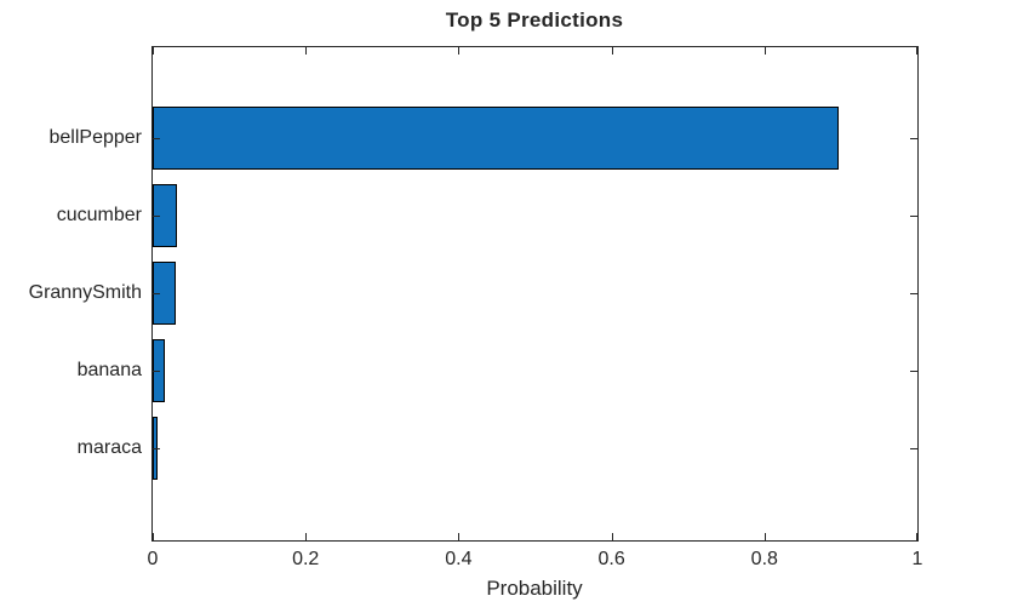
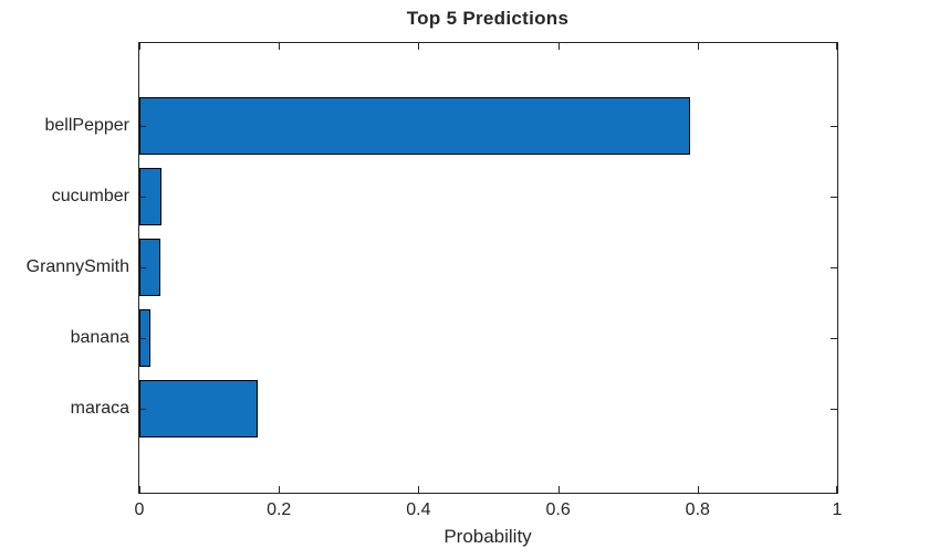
bellPepper: 0.90 -> 0.79
maraca: 0.01 -> 0.17
